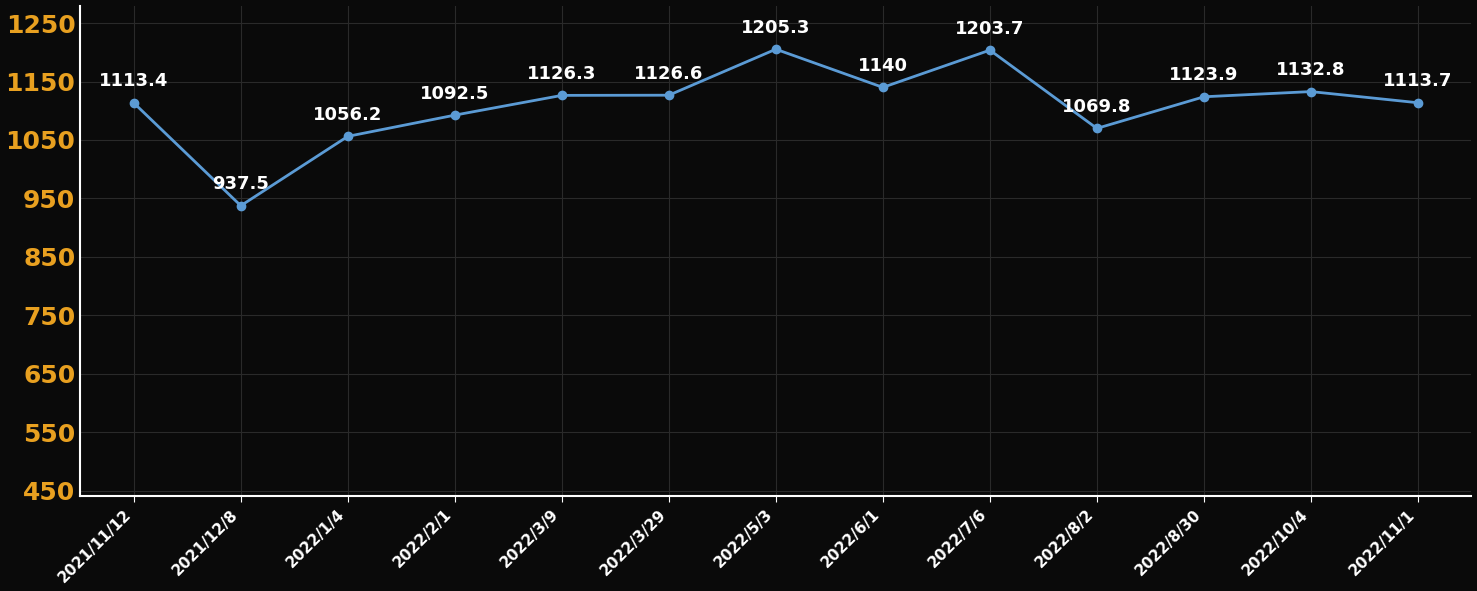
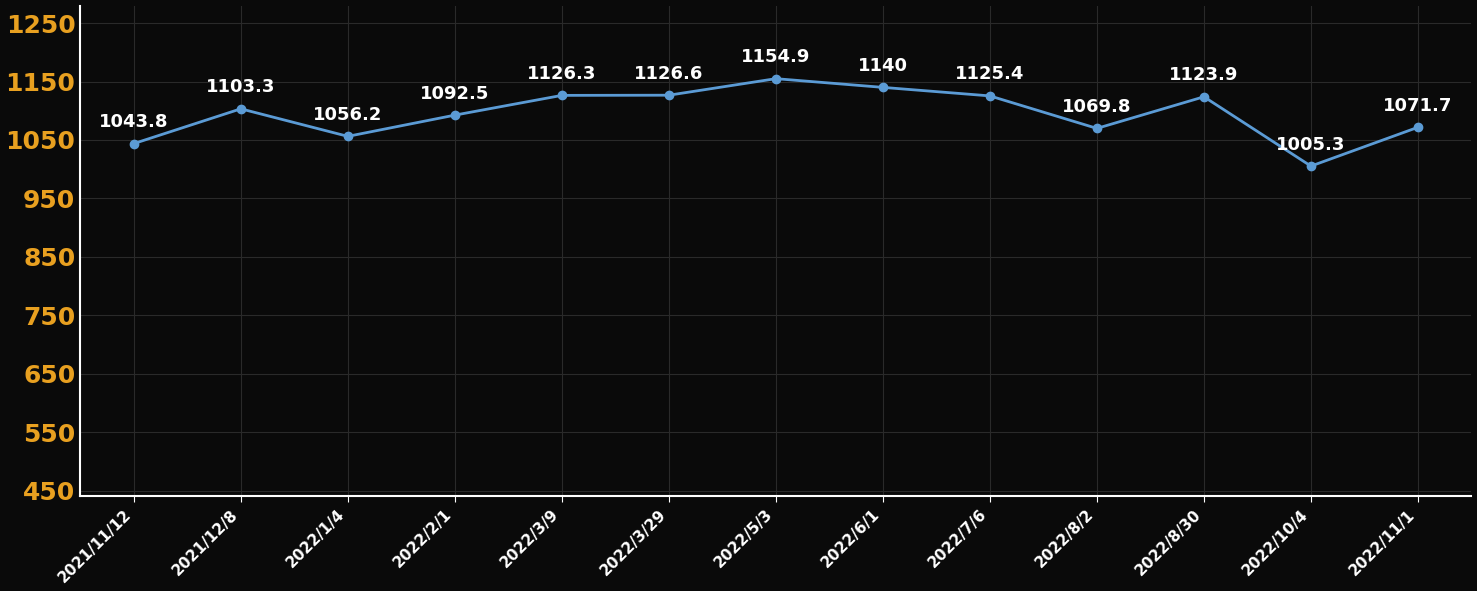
2021/11/12: 1113.4 -> 1043.8
2021/12/8: 937.5 -> 1103.3
2022/5/3: 1205.3 -> 1154.9
2022/7/6: 1203.7 -> 1125.4
2022/10/4: 1132.8 -> 1005.3
2022/11/1: 1113.7 -> 1071.7
